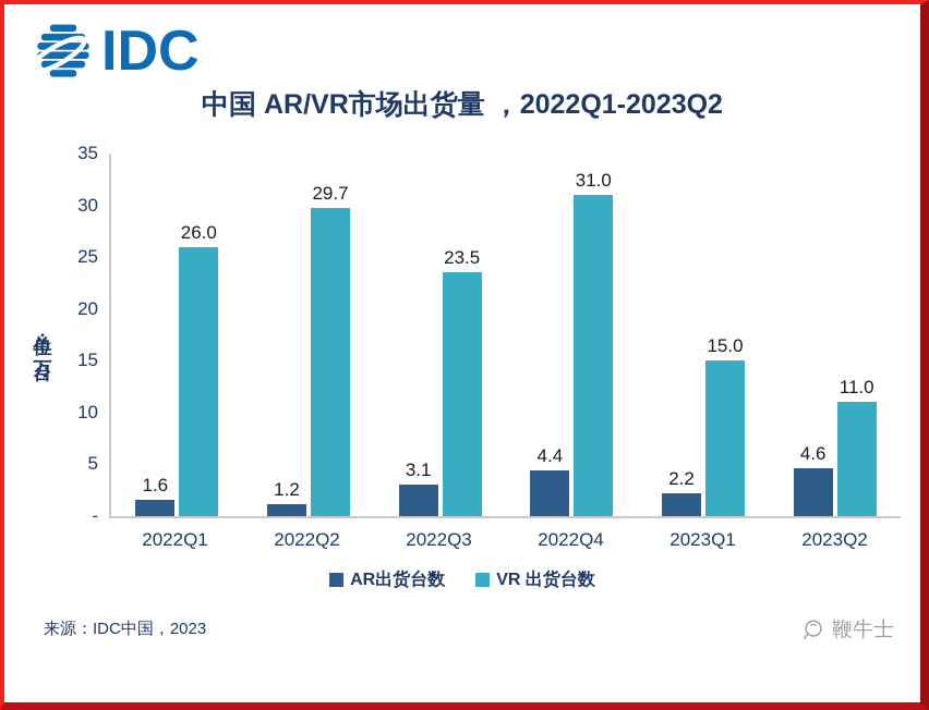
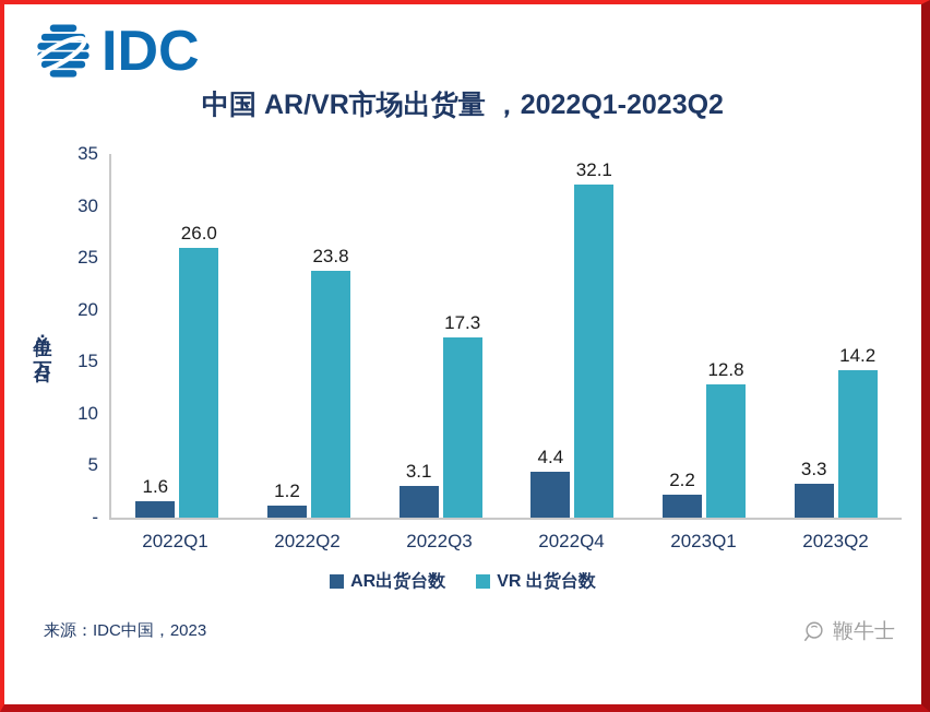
VR 出货台数/2022Q2: 29.7 -> 23.8
VR 出货台数/2022Q3: 23.5 -> 17.3
VR 出货台数/2022Q4: 31.0 -> 32.1
VR 出货台数/2023Q1: 15.0 -> 12.8
AR出货台数/2023Q2: 4.6 -> 3.3
VR 出货台数/2023Q2: 11.0 -> 14.2
